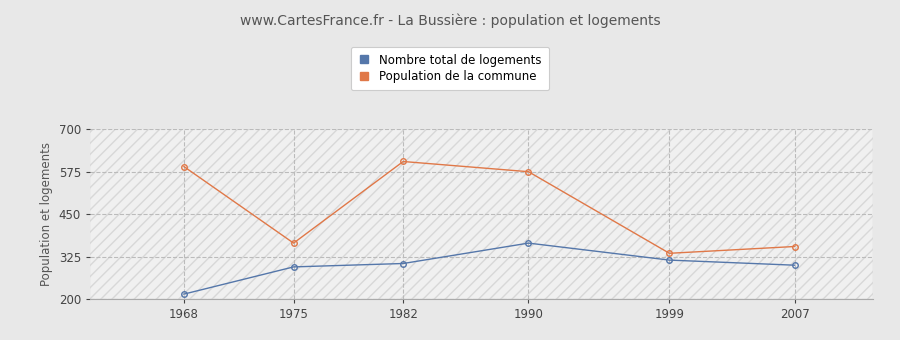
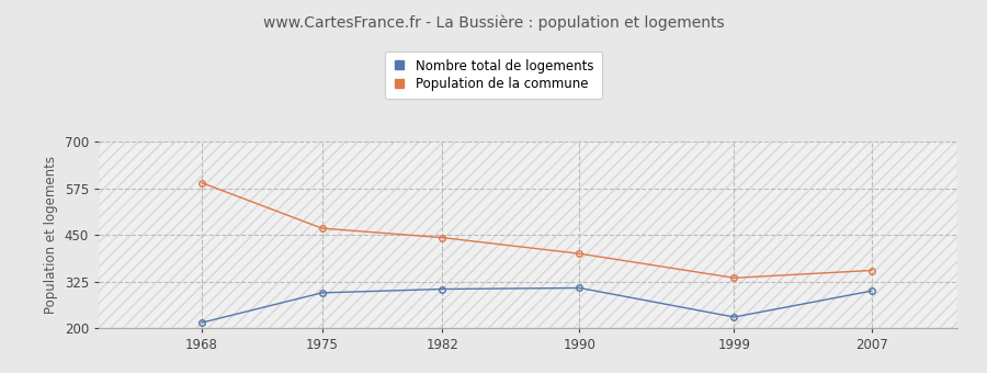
Population de la commune/1975: 365 -> 468
Population de la commune/1982: 605 -> 443
Nombre total de logements/1990: 365 -> 308
Population de la commune/1990: 575 -> 400
Nombre total de logements/1999: 315 -> 230
